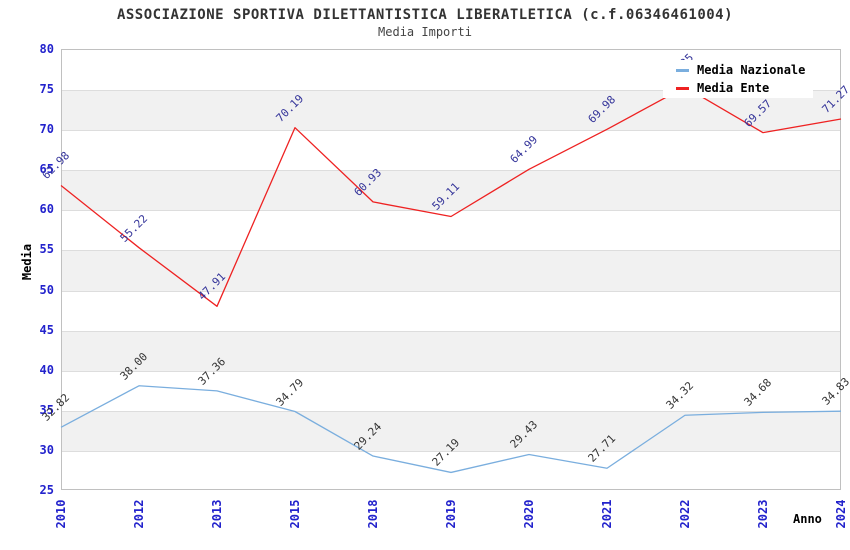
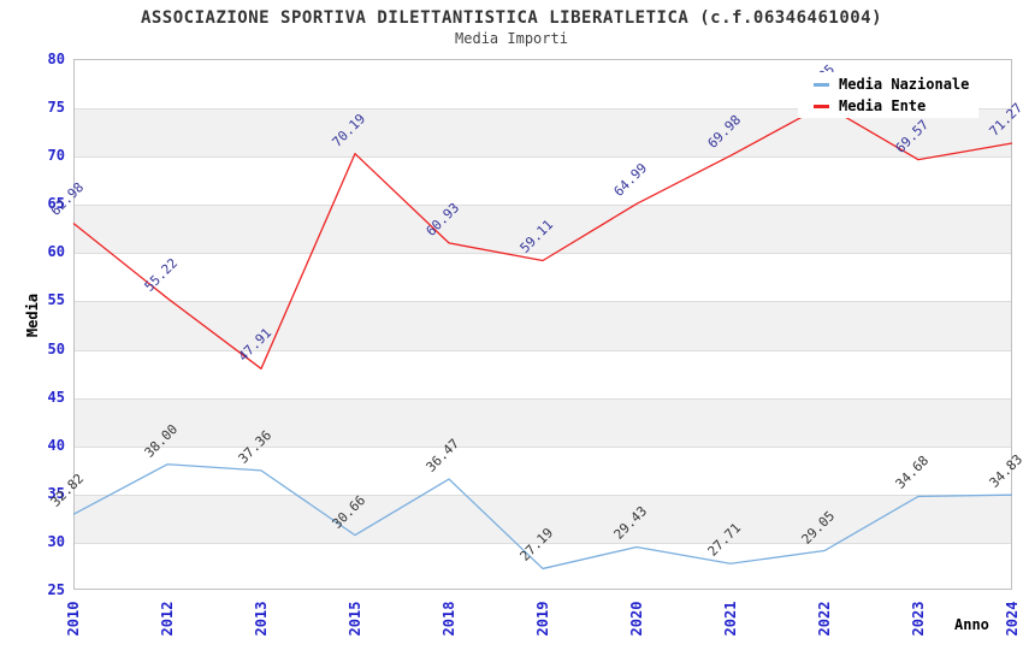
Media Nazionale/2015: 34.79 -> 30.66
Media Nazionale/2018: 29.24 -> 36.47
Media Nazionale/2022: 34.32 -> 29.05
